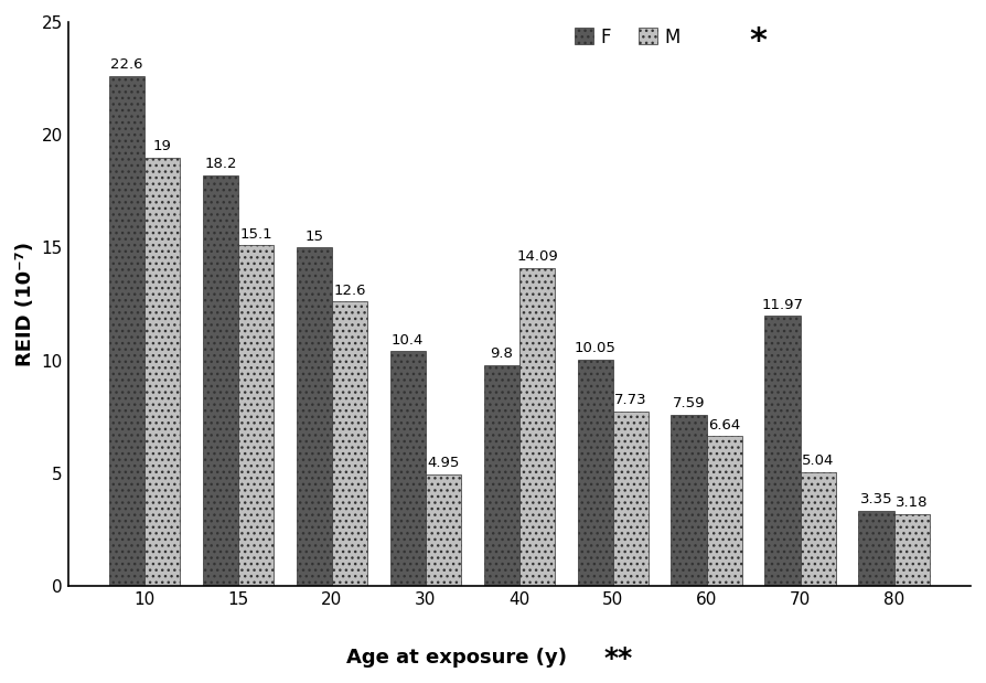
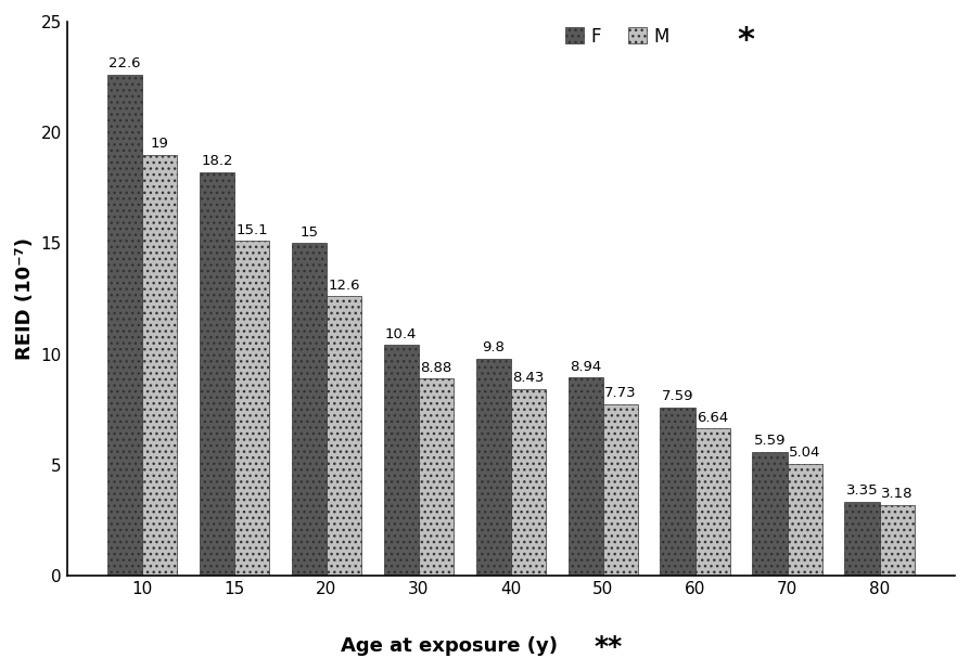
M/30: 4.95 -> 8.88
M/40: 14.09 -> 8.43
F/50: 10.05 -> 8.94
F/70: 11.97 -> 5.59
